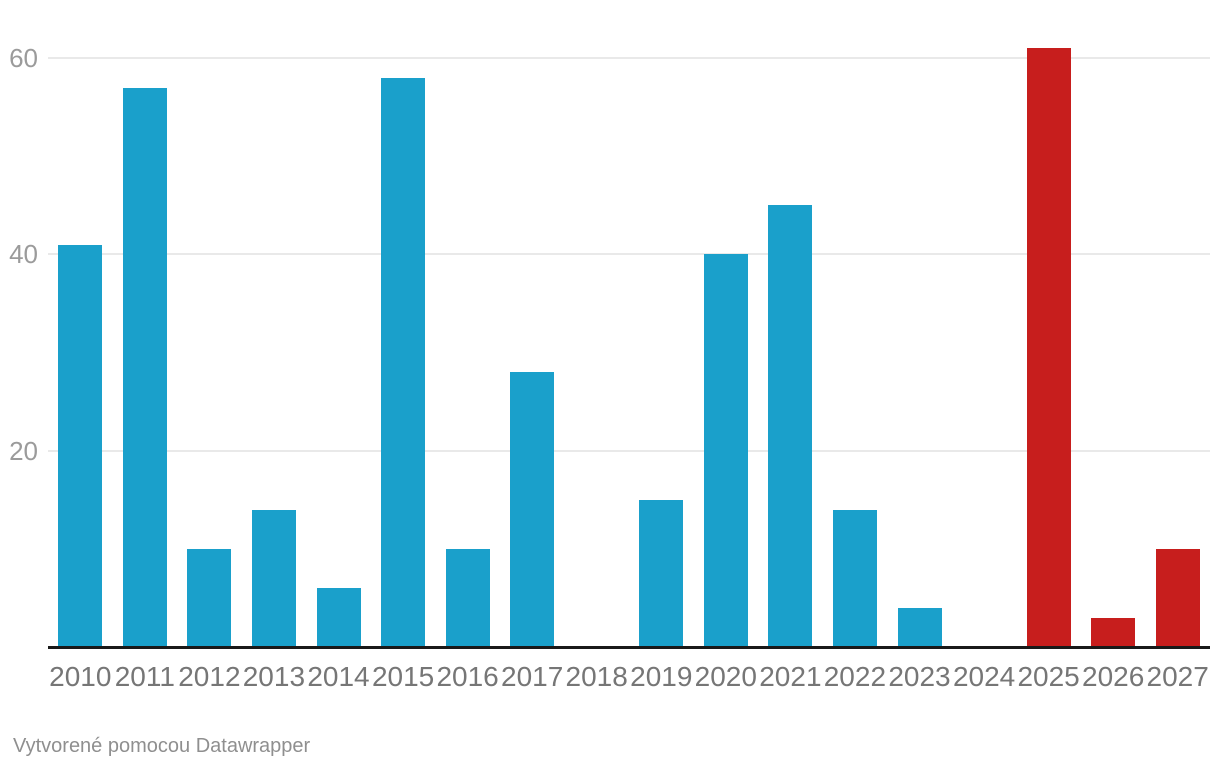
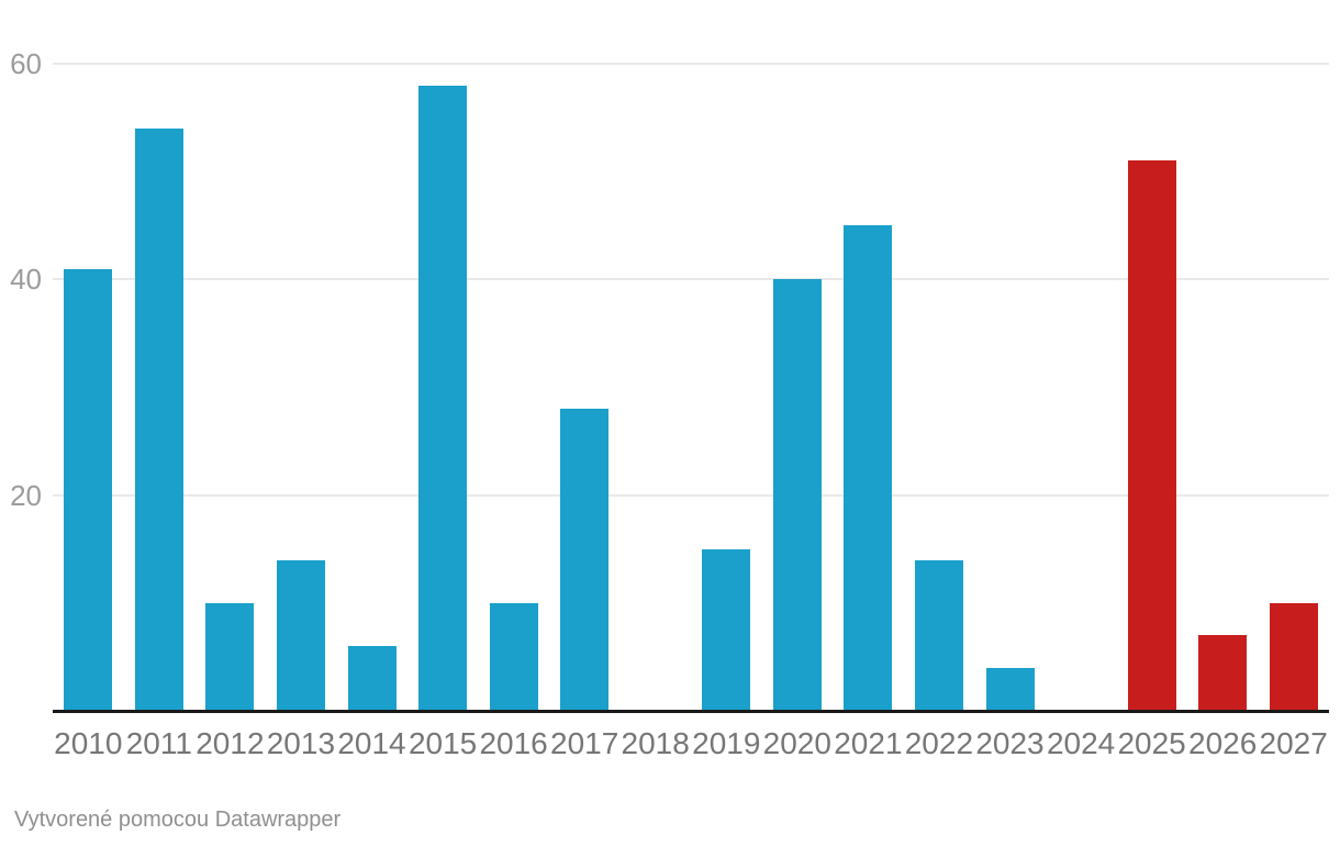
2011: 57 -> 54
2025: 61 -> 51
2026: 3 -> 7
